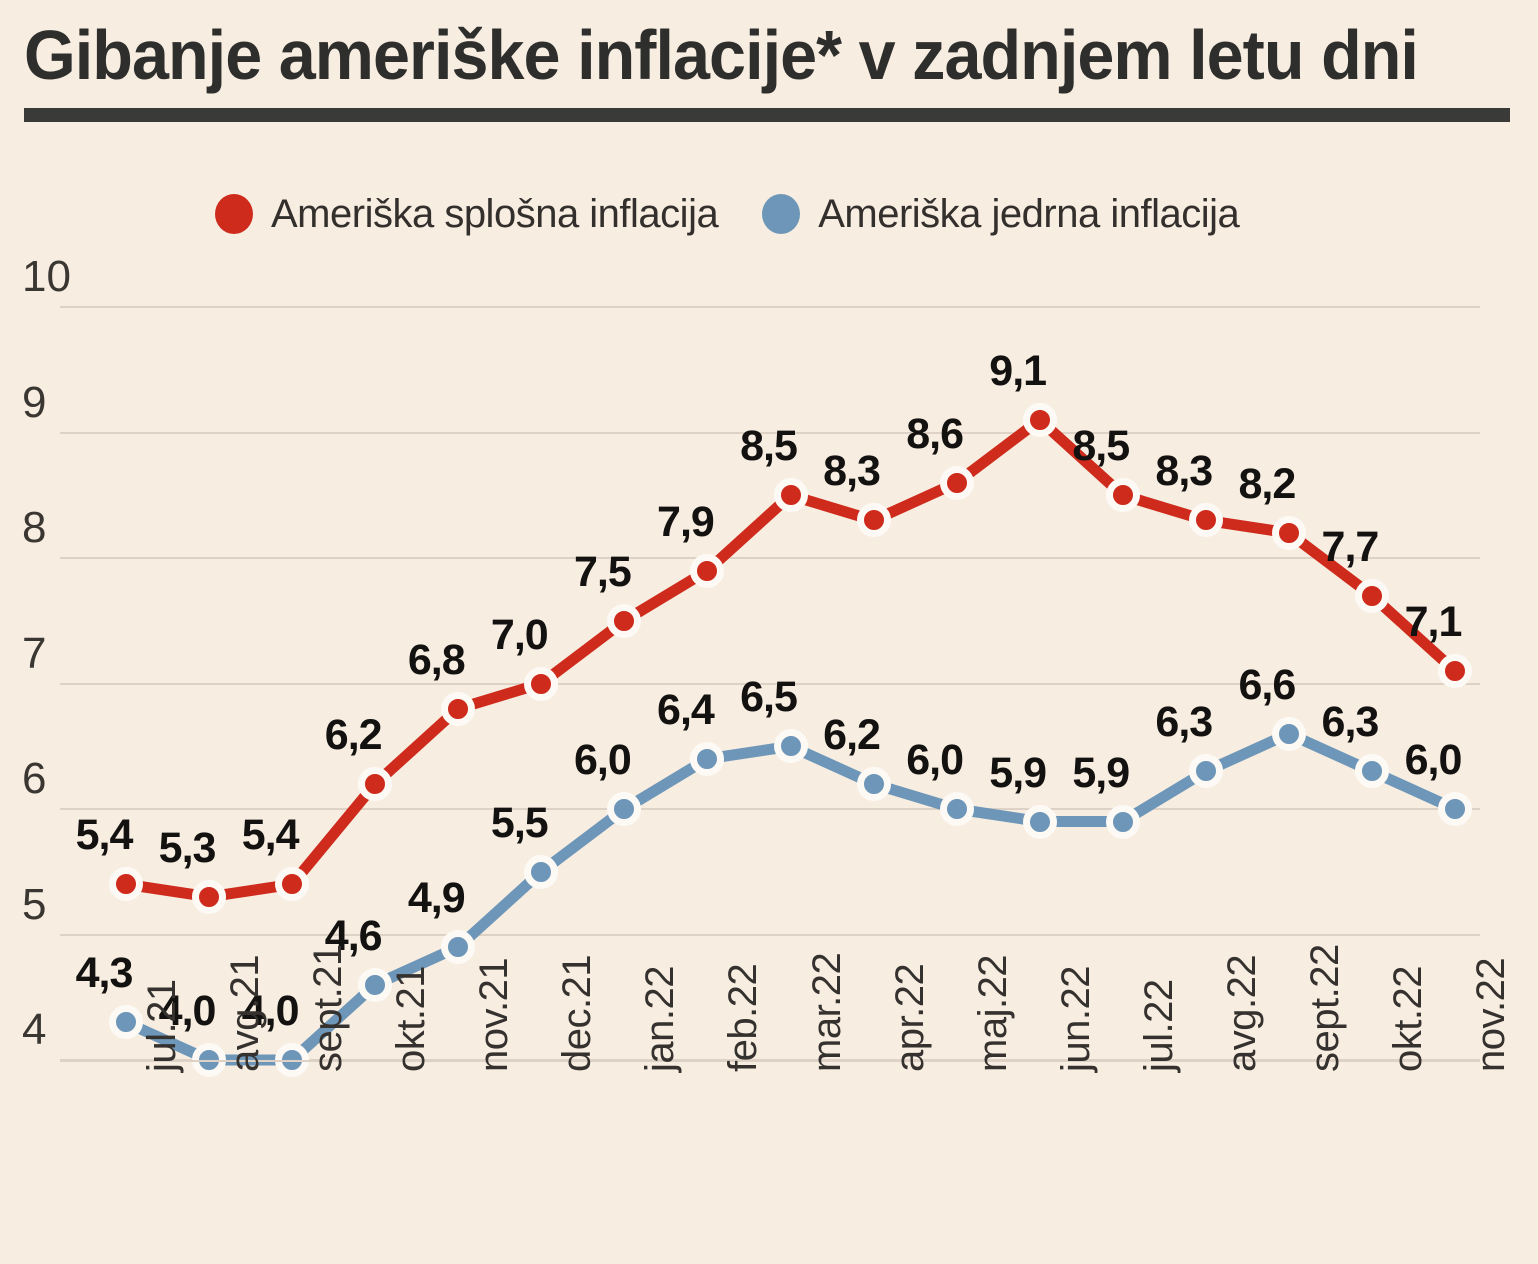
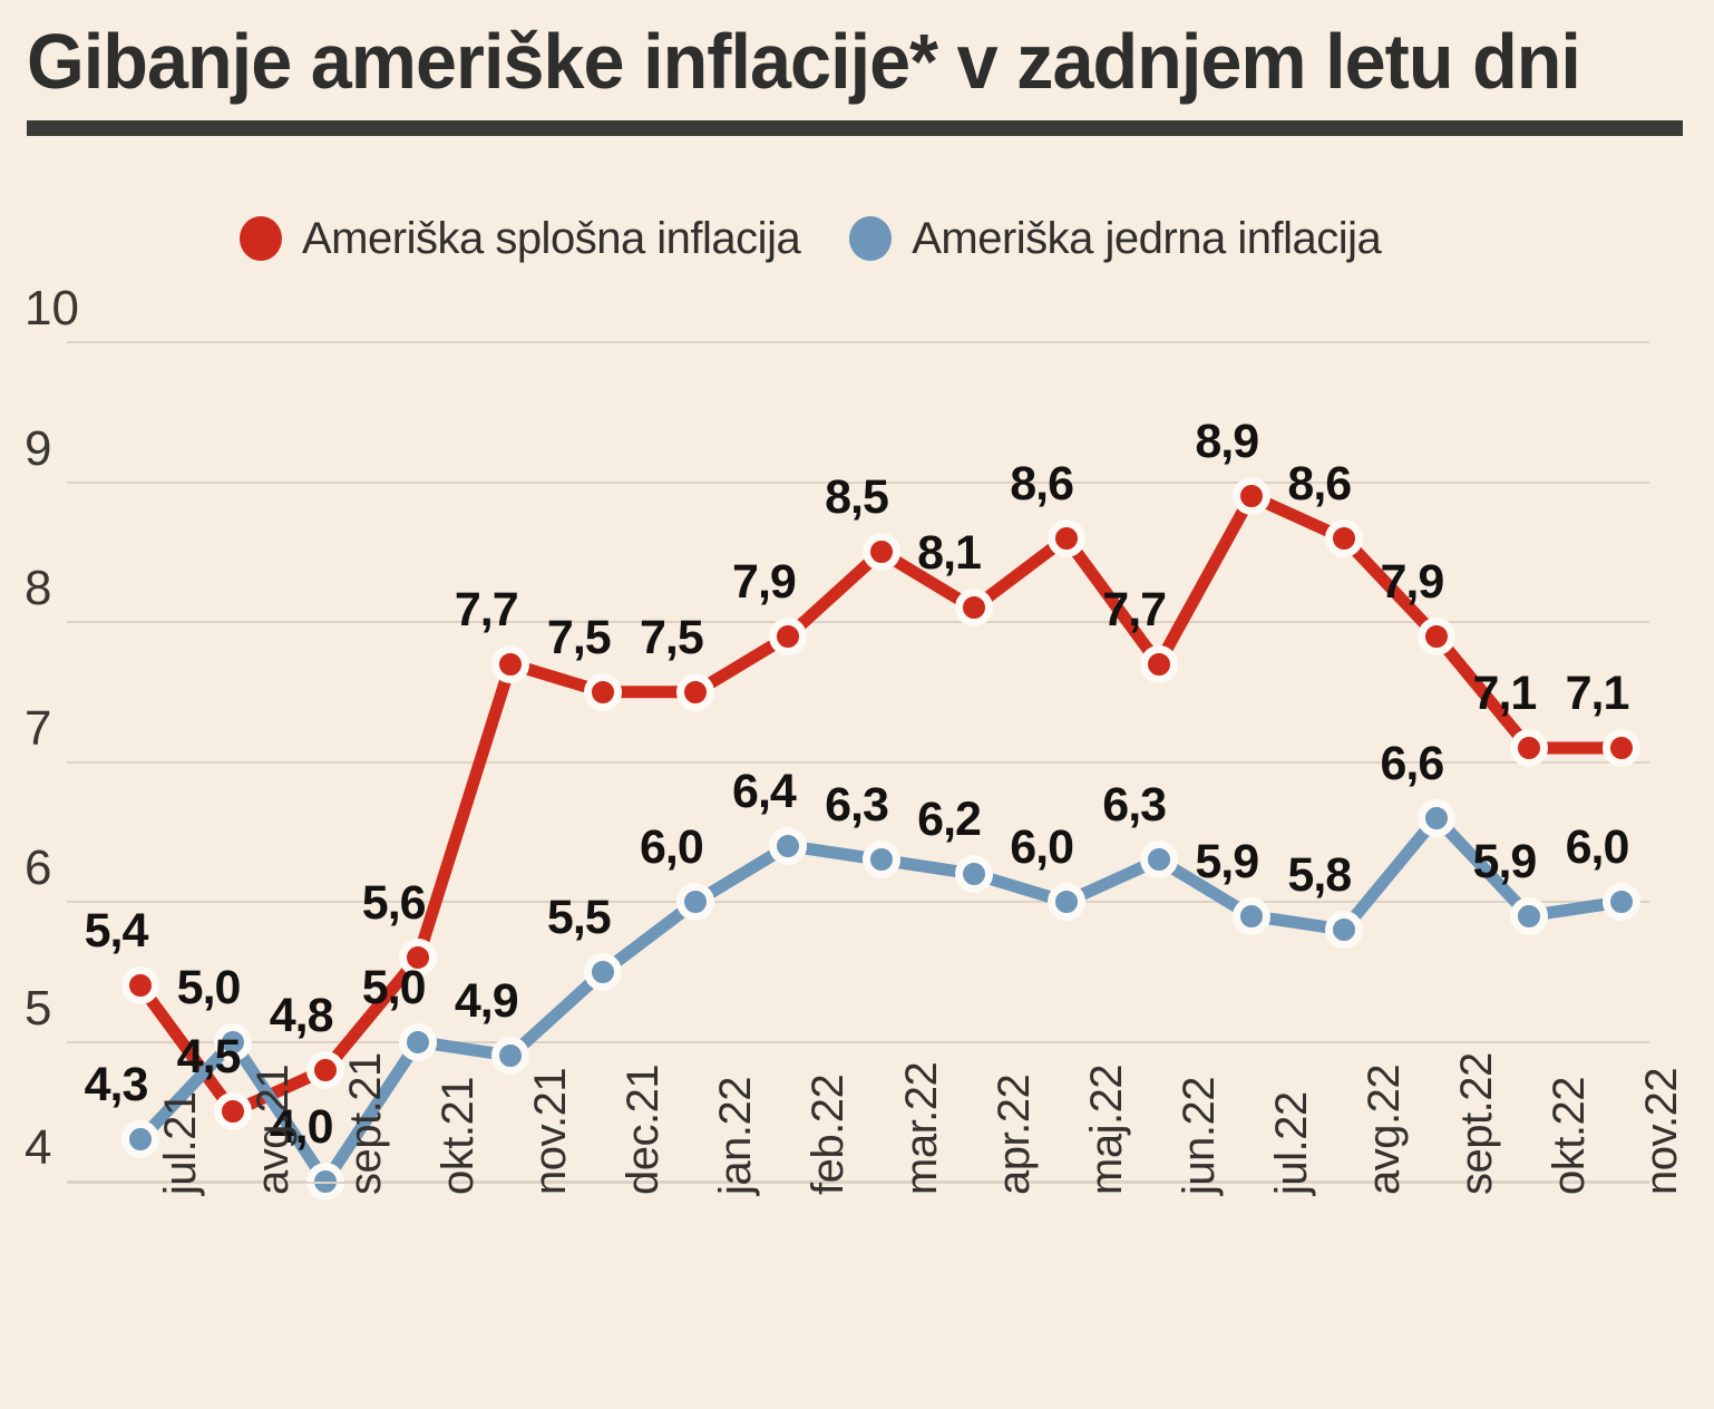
Ameriška splošna inflacija/avg.21: 5,3 -> 4,5
Ameriška jedrna inflacija/avg.21: 4,0 -> 5,0
Ameriška splošna inflacija/sept.21: 5,4 -> 4,8
Ameriška splošna inflacija/okt.21: 6,2 -> 5,6
Ameriška jedrna inflacija/okt.21: 4,6 -> 5,0
Ameriška splošna inflacija/nov.21: 6,8 -> 7,7
Ameriška splošna inflacija/dec.21: 7,0 -> 7,5
Ameriška jedrna inflacija/mar.22: 6,5 -> 6,3
Ameriška splošna inflacija/apr.22: 8,3 -> 8,1
Ameriška splošna inflacija/jun.22: 9,1 -> 7,7
Ameriška jedrna inflacija/jun.22: 5,9 -> 6,3
Ameriška splošna inflacija/jul.22: 8,5 -> 8,9
Ameriška splošna inflacija/avg.22: 8,3 -> 8,6
Ameriška jedrna inflacija/avg.22: 6,3 -> 5,8
Ameriška splošna inflacija/sept.22: 8,2 -> 7,9
Ameriška splošna inflacija/okt.22: 7,7 -> 7,1
Ameriška jedrna inflacija/okt.22: 6,3 -> 5,9
